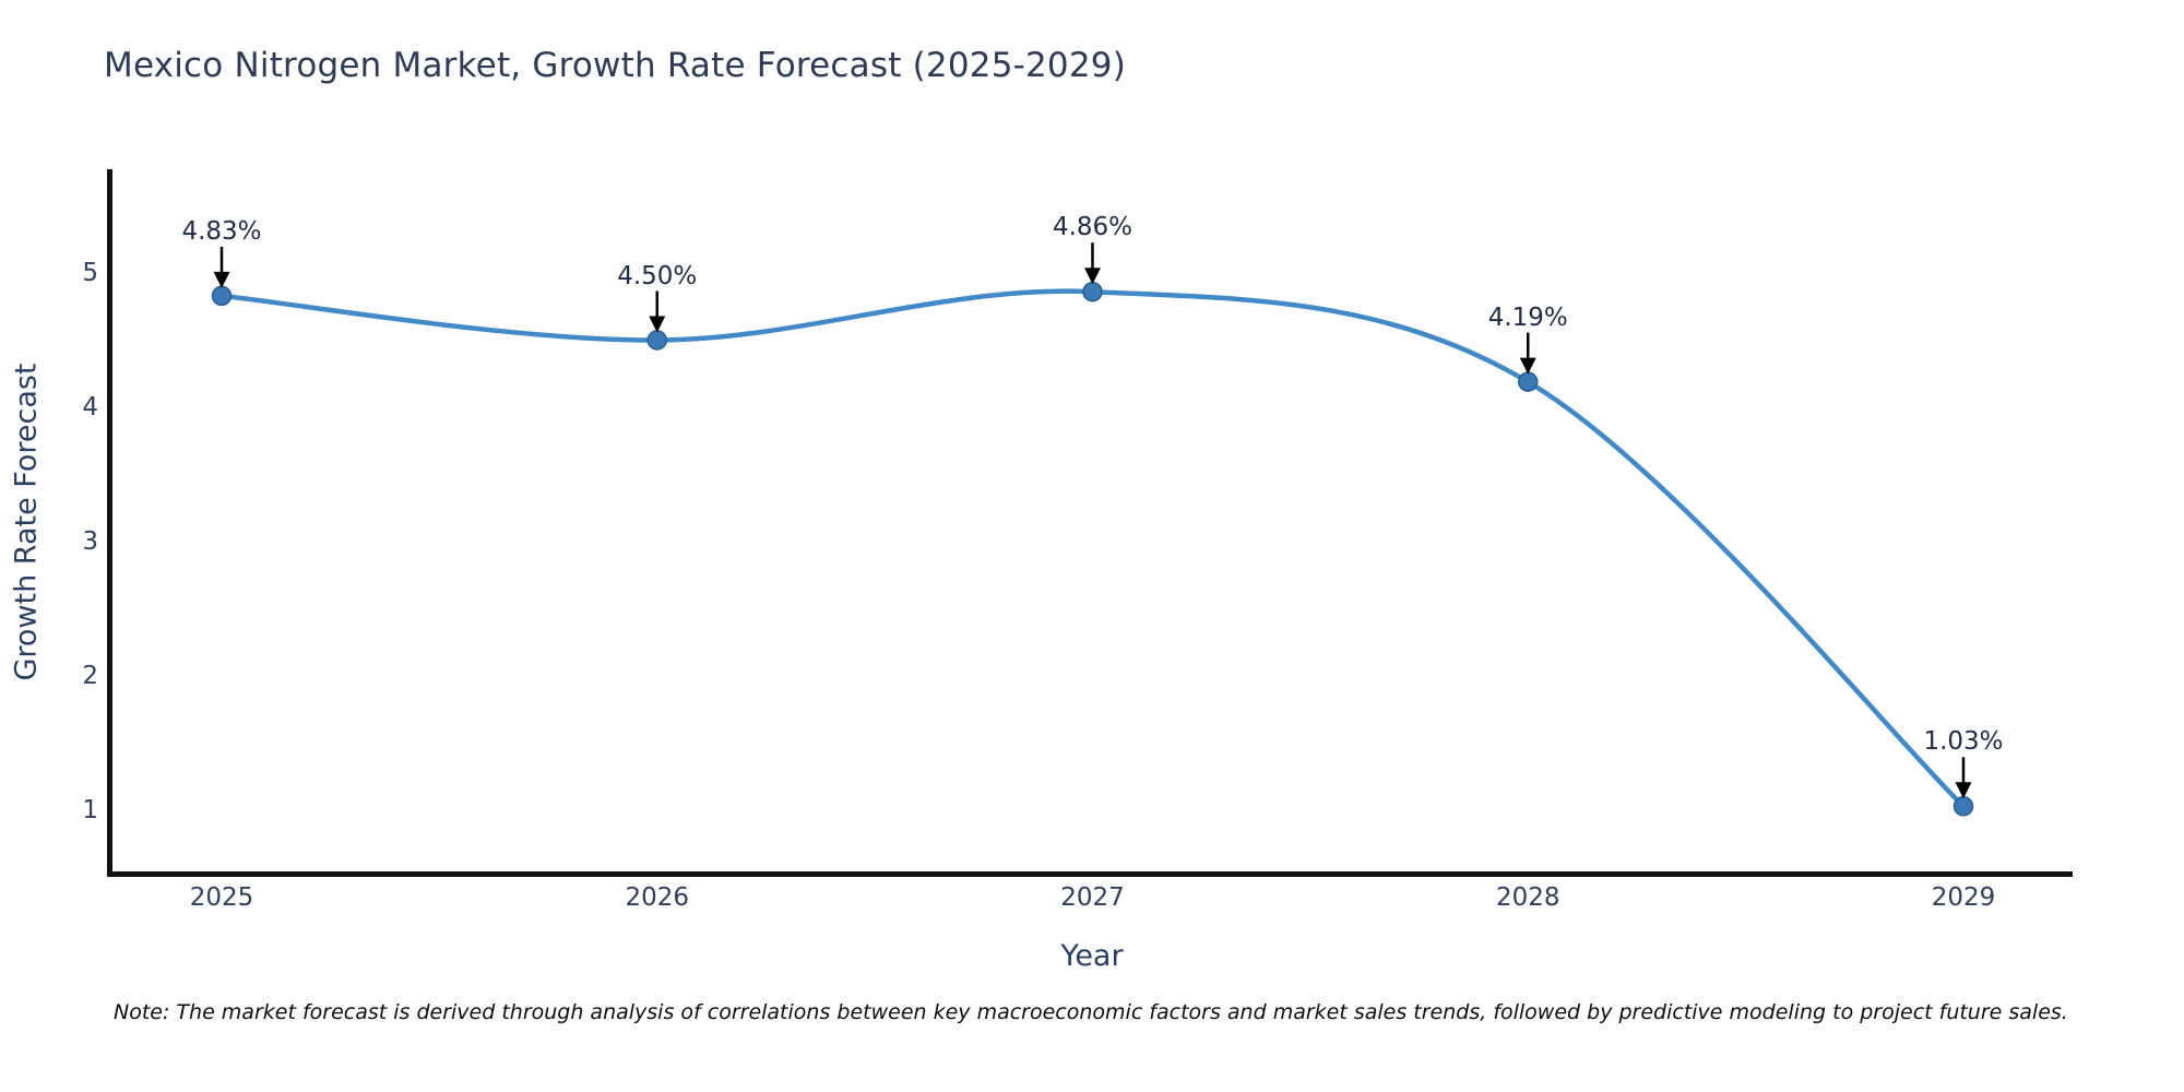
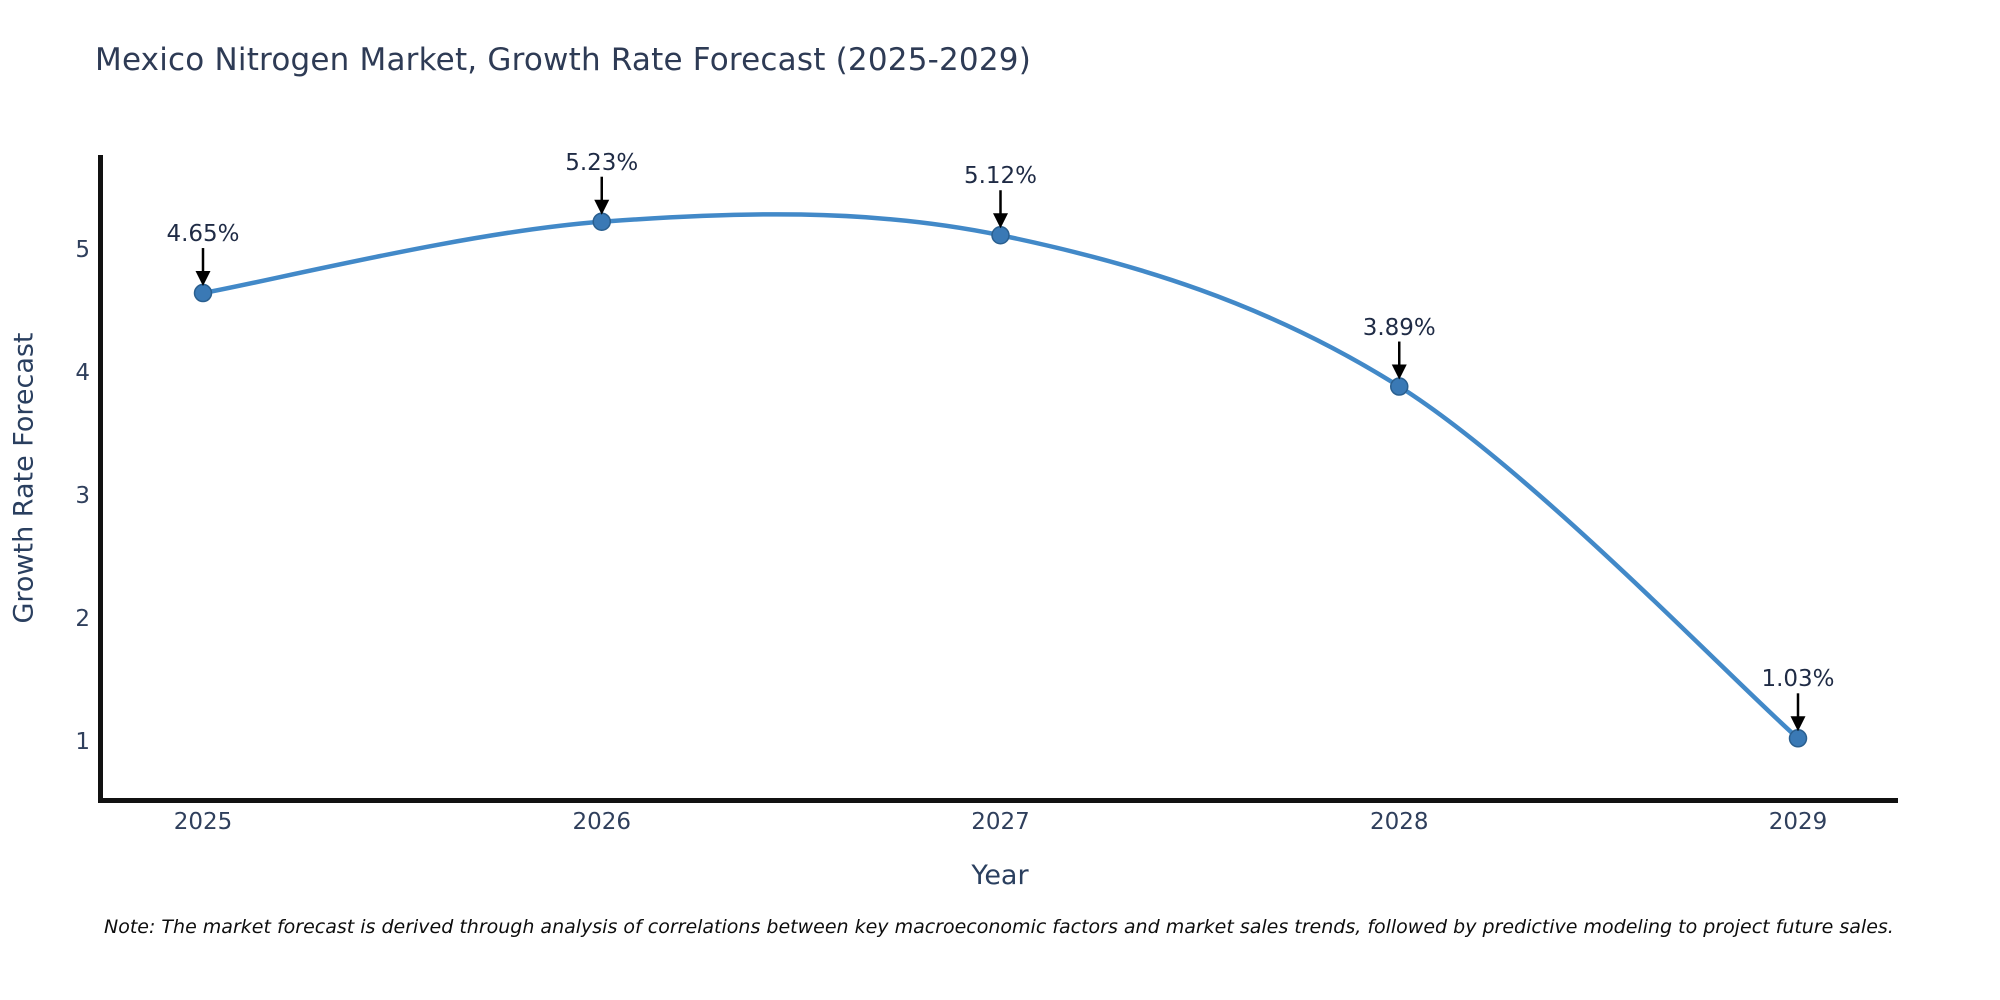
2025: 4.83% -> 4.65%
2026: 4.50% -> 5.23%
2027: 4.86% -> 5.12%
2028: 4.19% -> 3.89%
